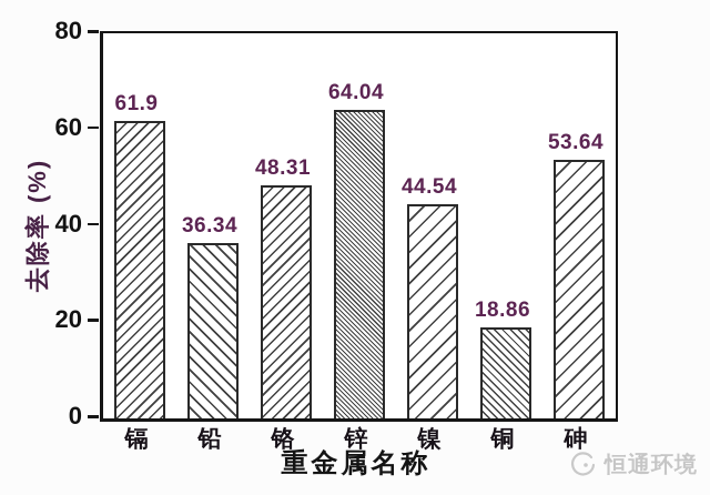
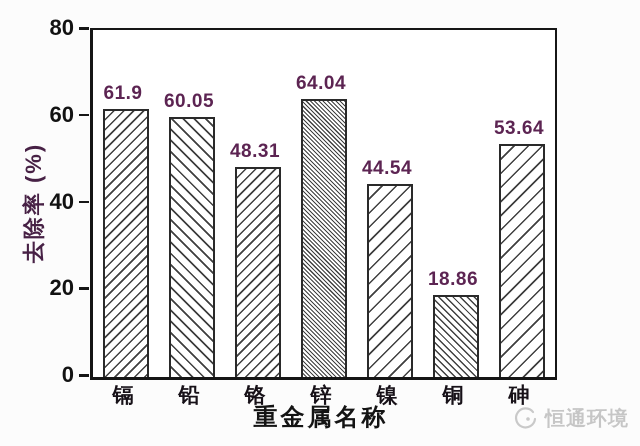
铅: 36.34 -> 60.05
